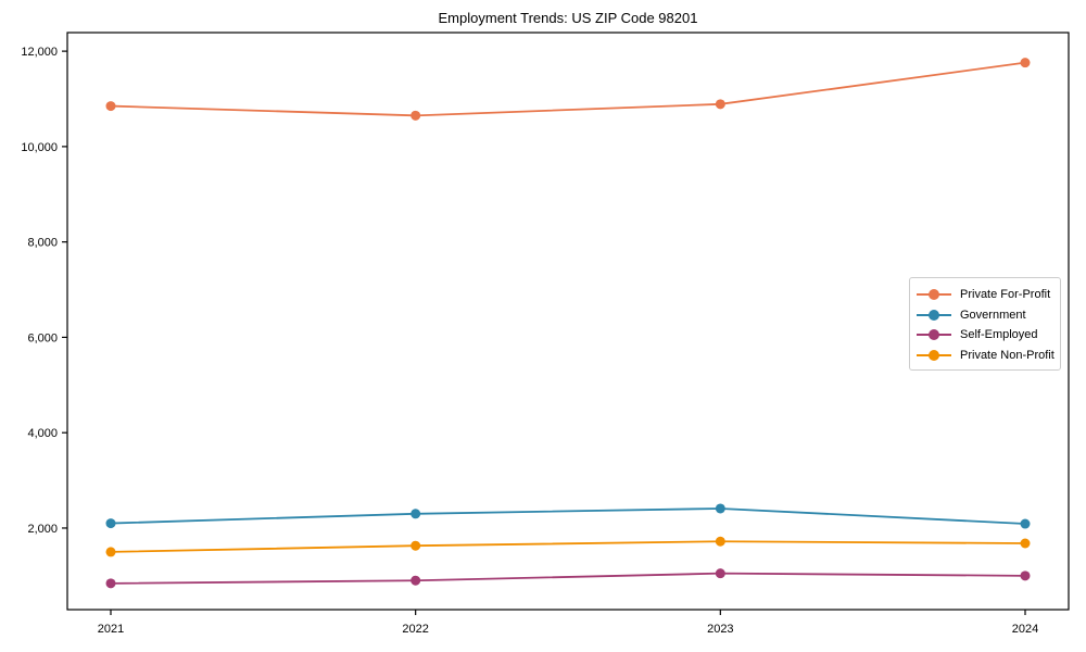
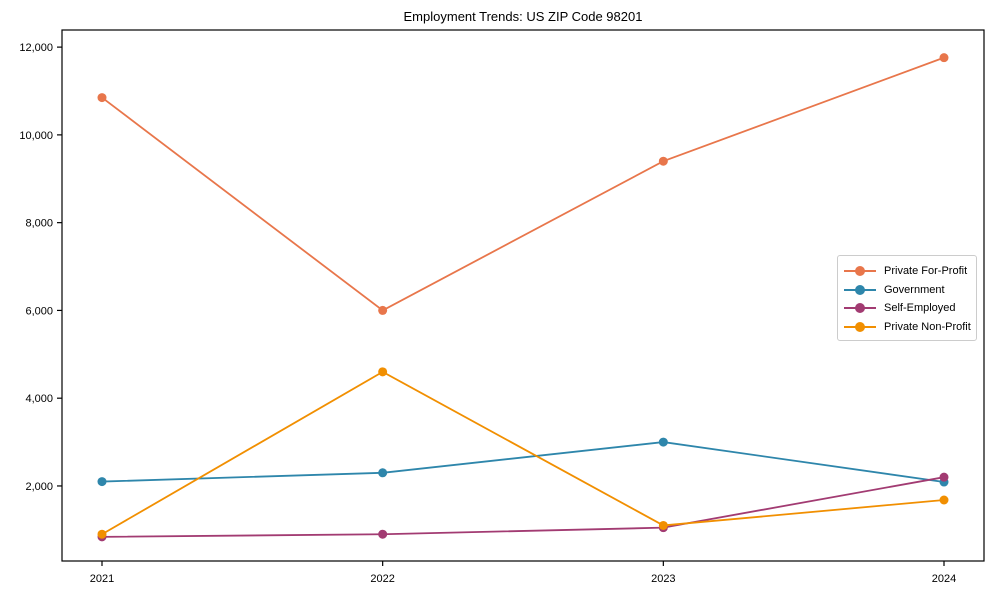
Private Non-Profit/2021: 1500 -> 900
Private For-Profit/2022: 10600 -> 6000
Private Non-Profit/2022: 1600 -> 4600
Private For-Profit/2023: 10900 -> 9400
Government/2023: 2400 -> 3000
Private Non-Profit/2023: 1700 -> 1100
Self-Employed/2024: 1000 -> 2200
